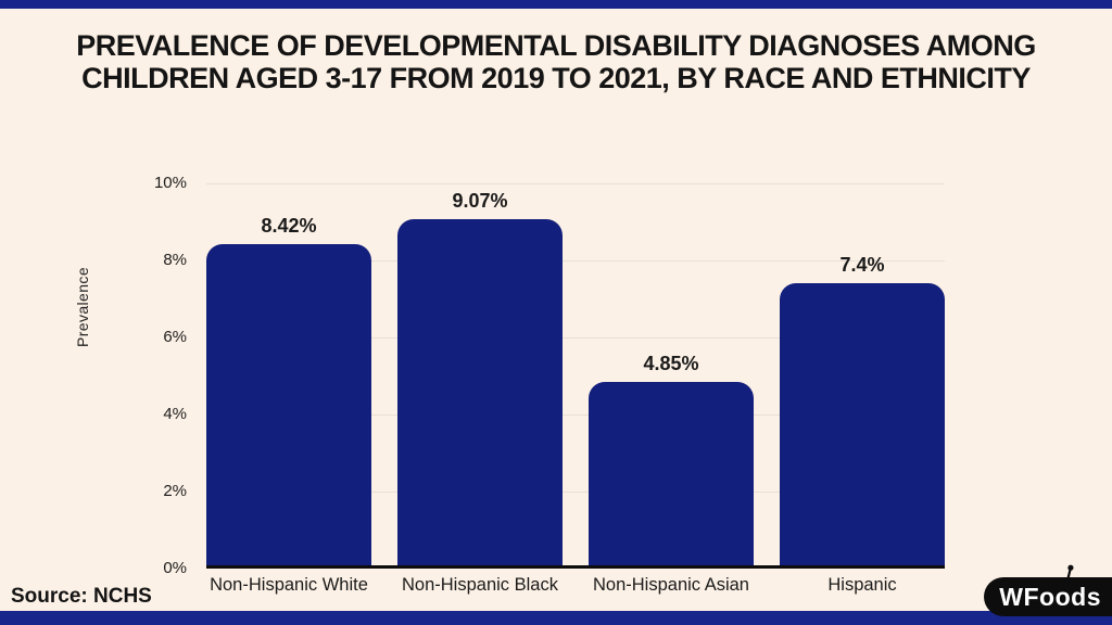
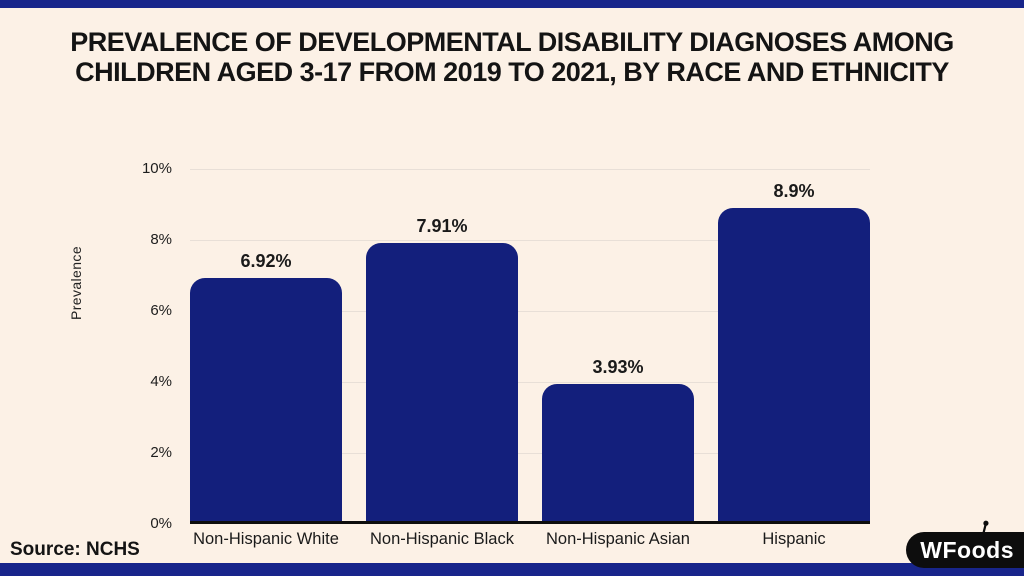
Non-Hispanic White: 8.42% -> 6.92%
Non-Hispanic Black: 9.07% -> 7.91%
Non-Hispanic Asian: 4.85% -> 3.93%
Hispanic: 7.4% -> 8.9%
